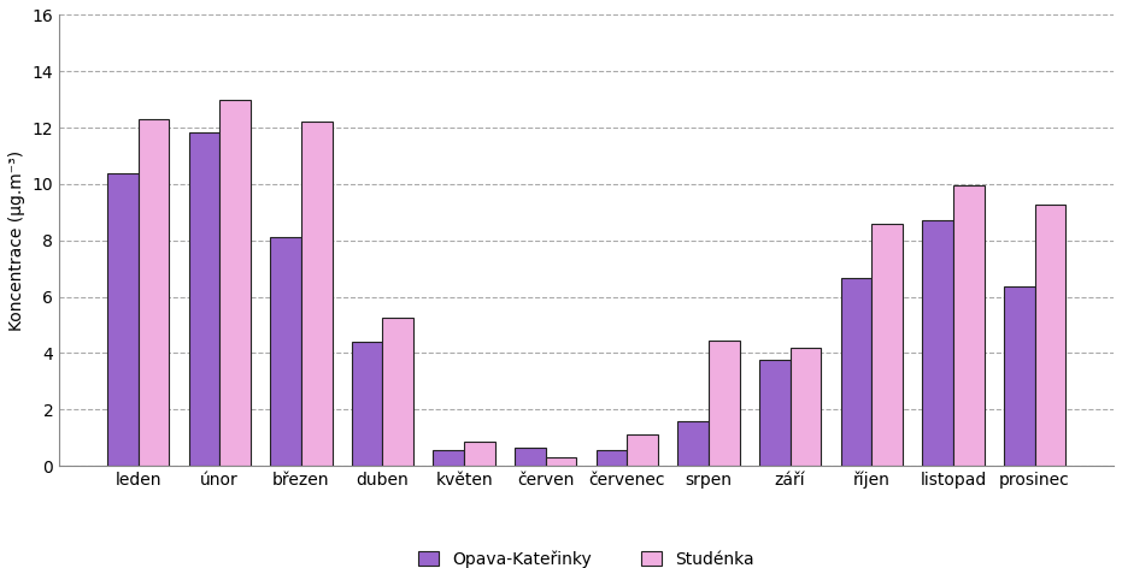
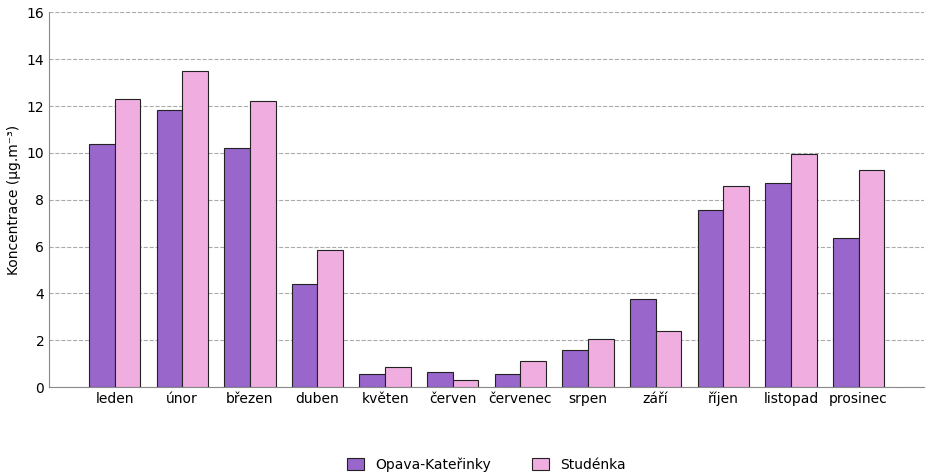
Studénka/únor: 13.00 -> 13.50
Opava-Kateřinky/březen: 8.10 -> 10.20
Studénka/duben: 5.25 -> 5.85
Studénka/srpen: 4.45 -> 2.05
Studénka/září: 4.20 -> 2.40
Opava-Kateřinky/říjen: 6.65 -> 7.55
